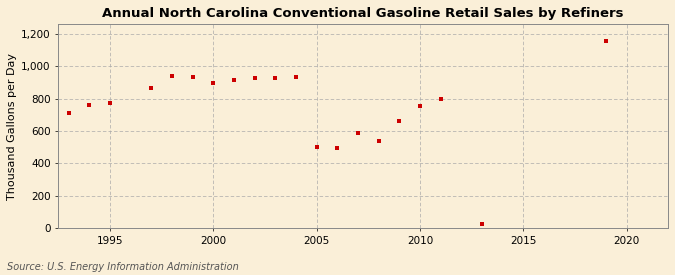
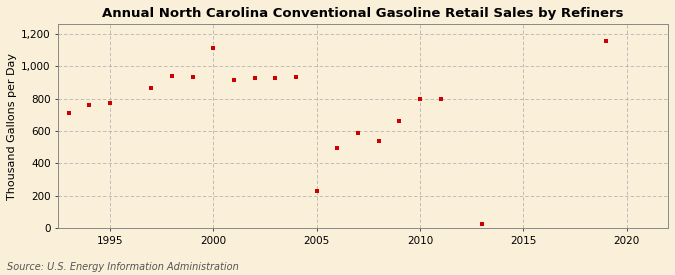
2000: 900 -> 1,110
2005: 500 -> 230
2010: 750 -> 800
